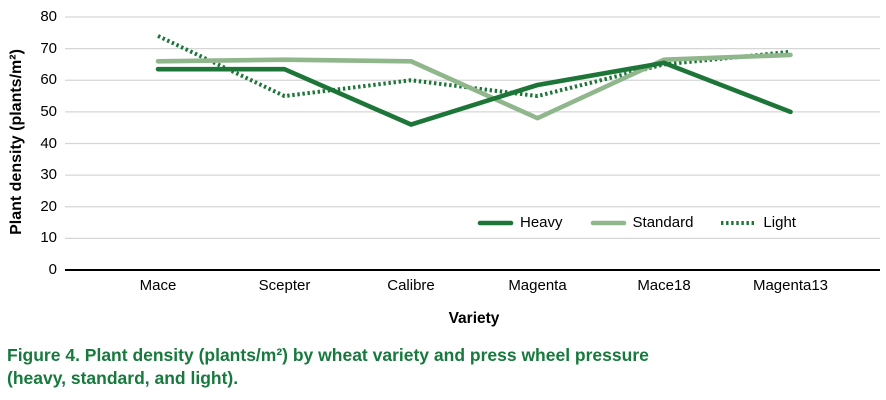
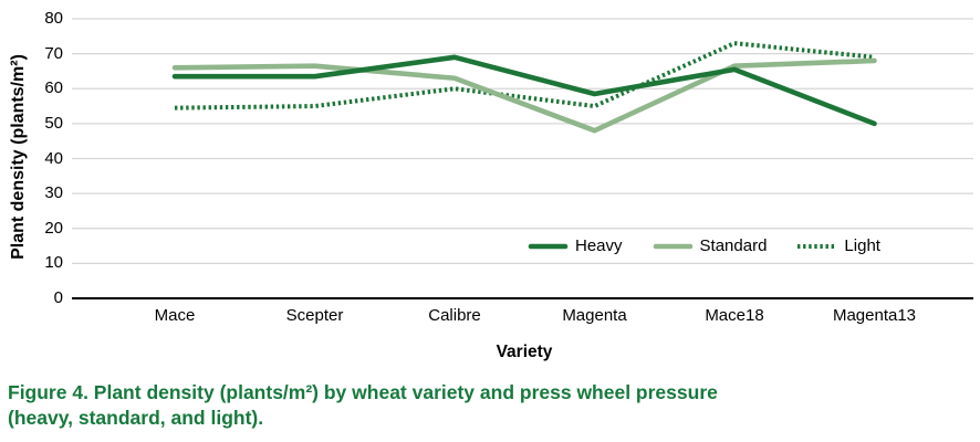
Light/Mace: 74 -> 54
Heavy/Calibre: 46 -> 69
Standard/Calibre: 66 -> 63
Light/Mace18: 65 -> 73
